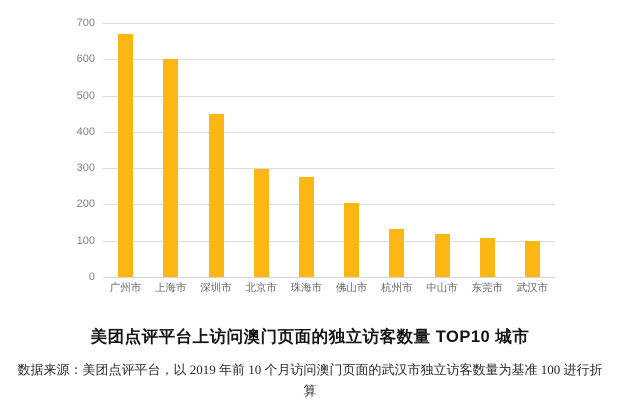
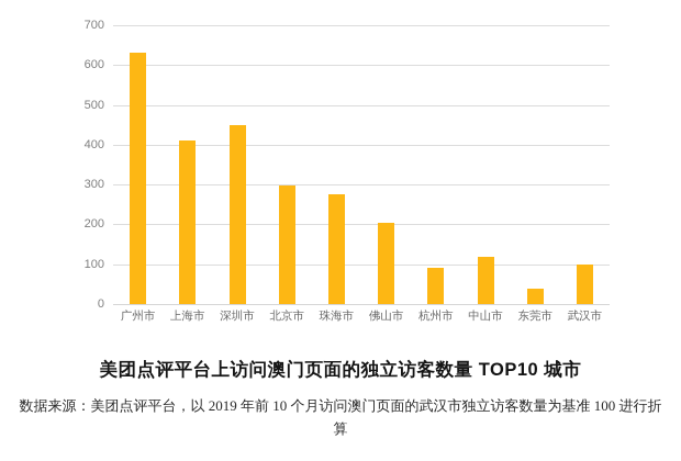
广州市: 670 -> 630
上海市: 600 -> 410
杭州市: 130 -> 90
东莞市: 110 -> 40
